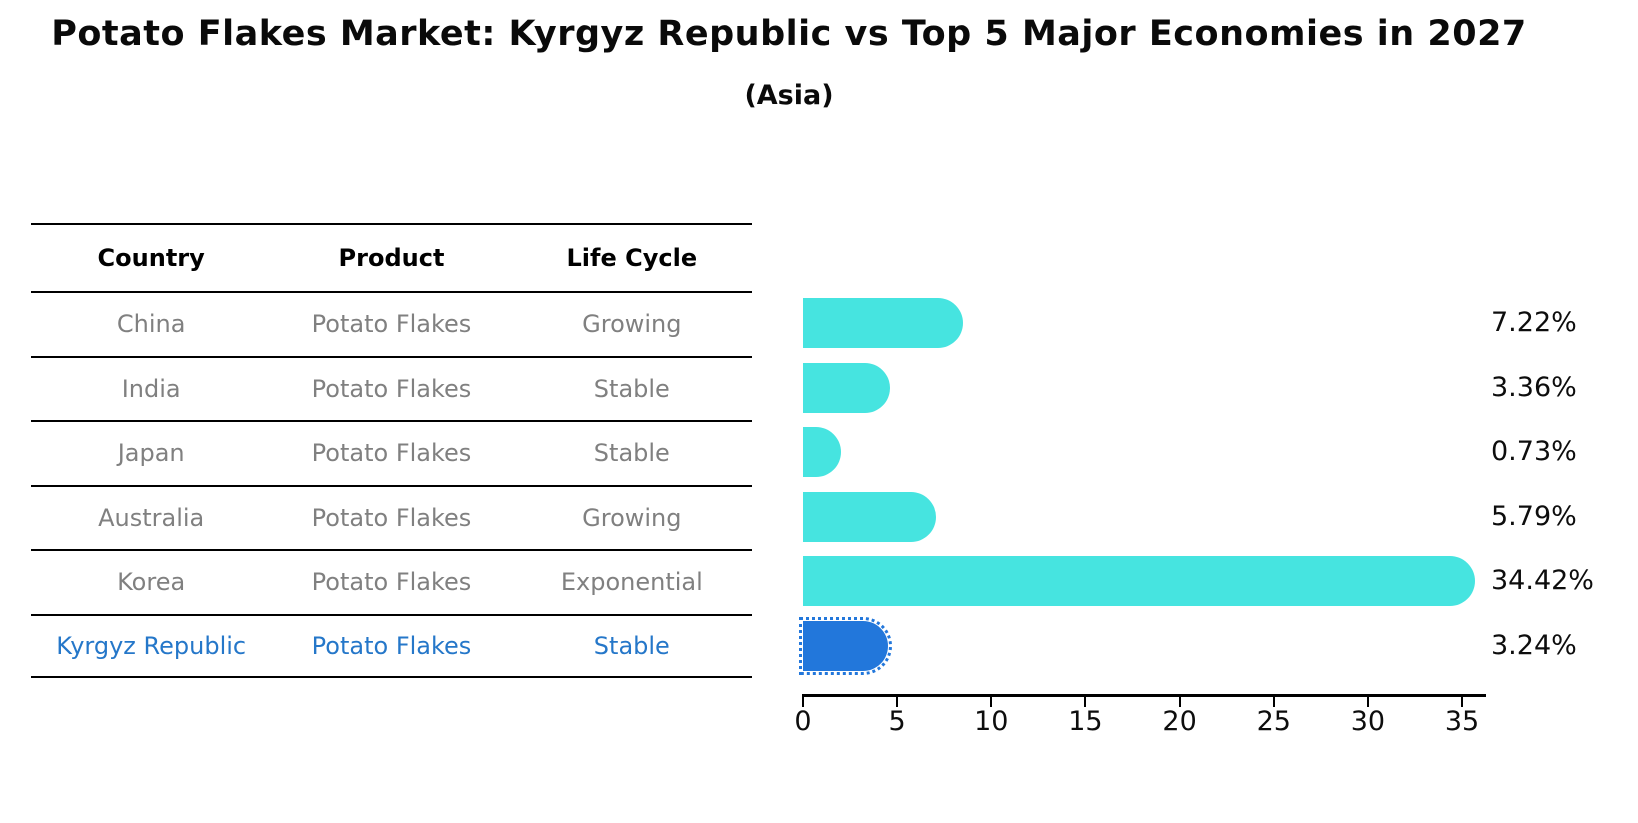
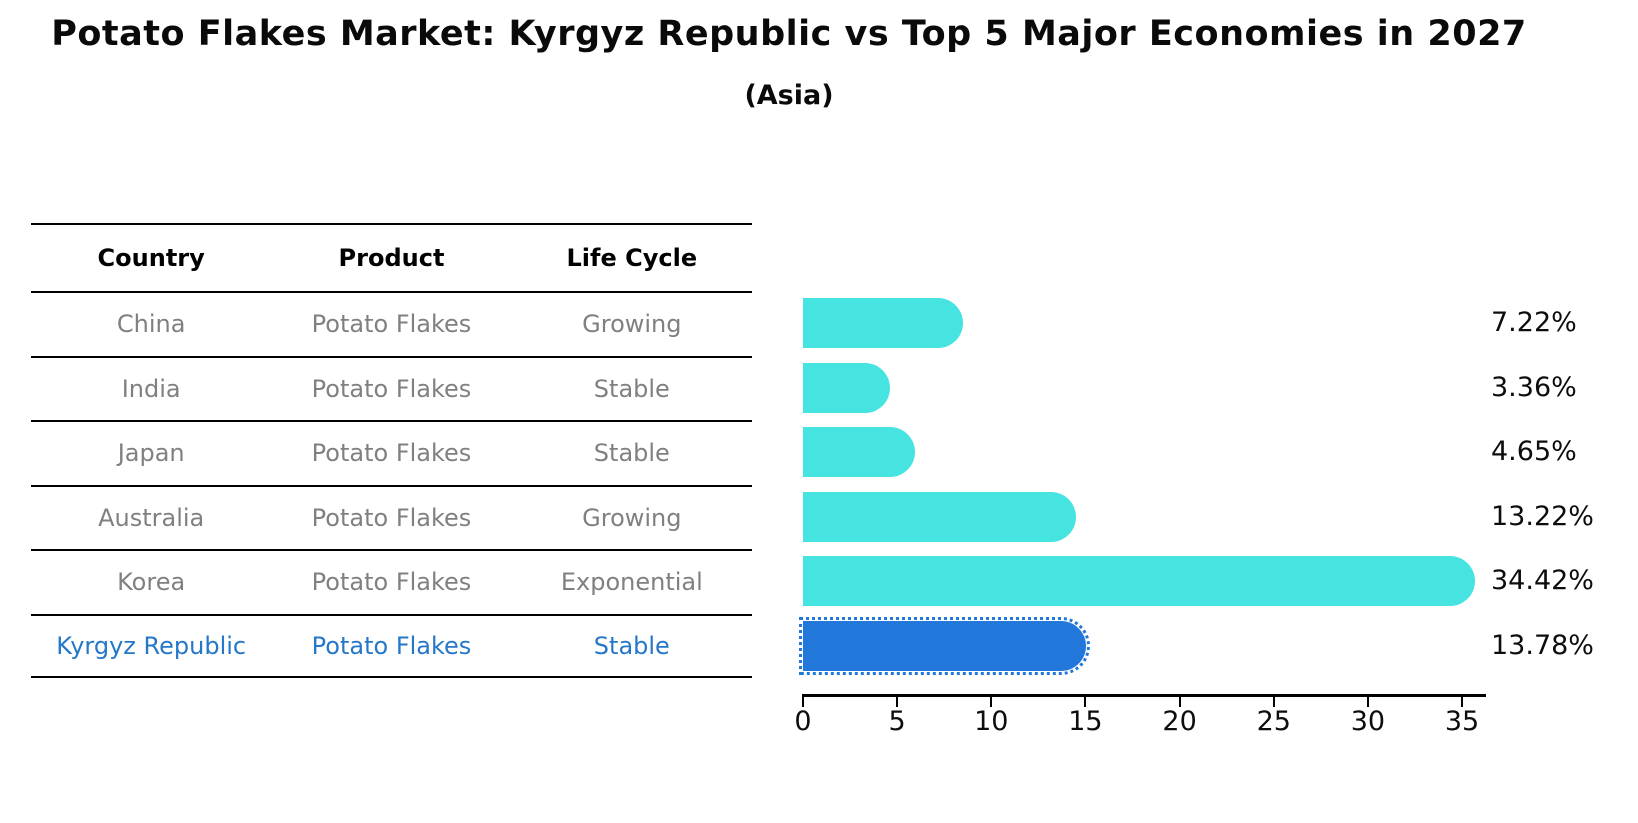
Japan: 0.73% -> 4.65%
Australia: 5.79% -> 13.22%
Kyrgyz Republic: 3.24% -> 13.78%
